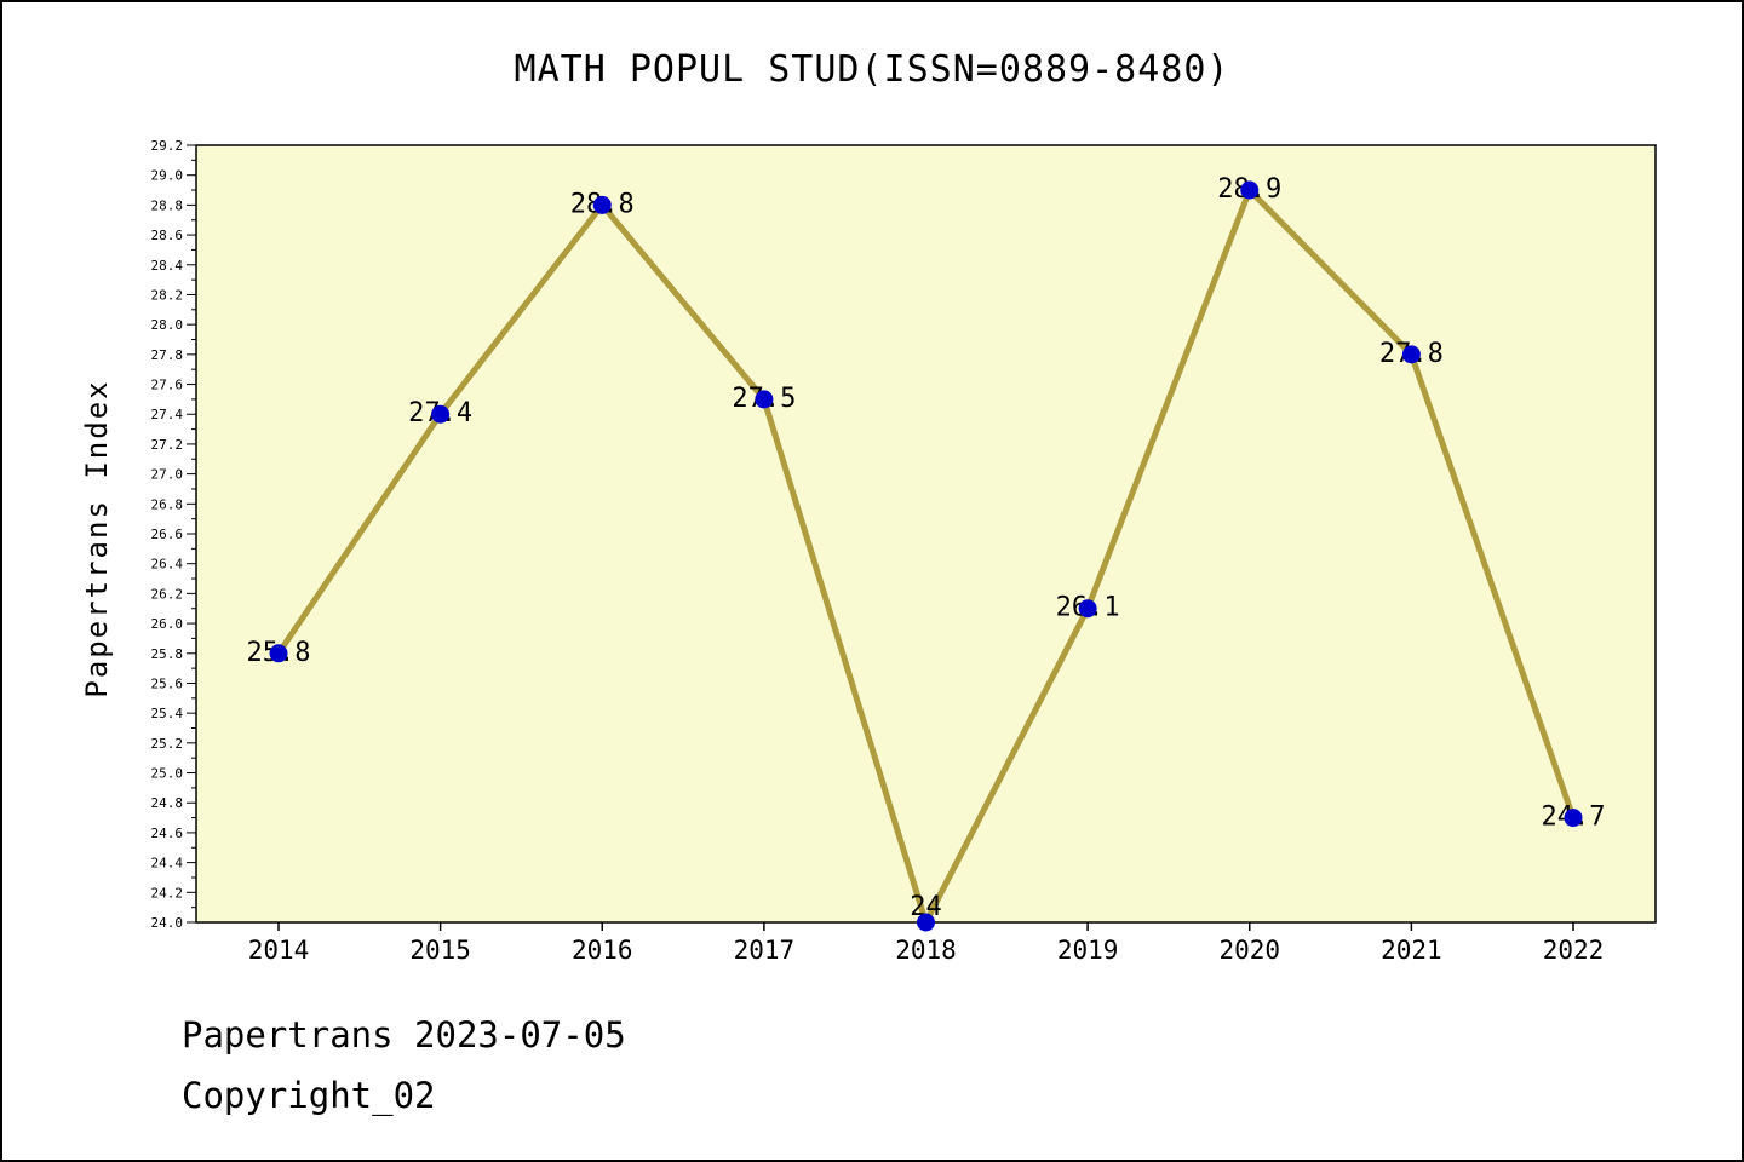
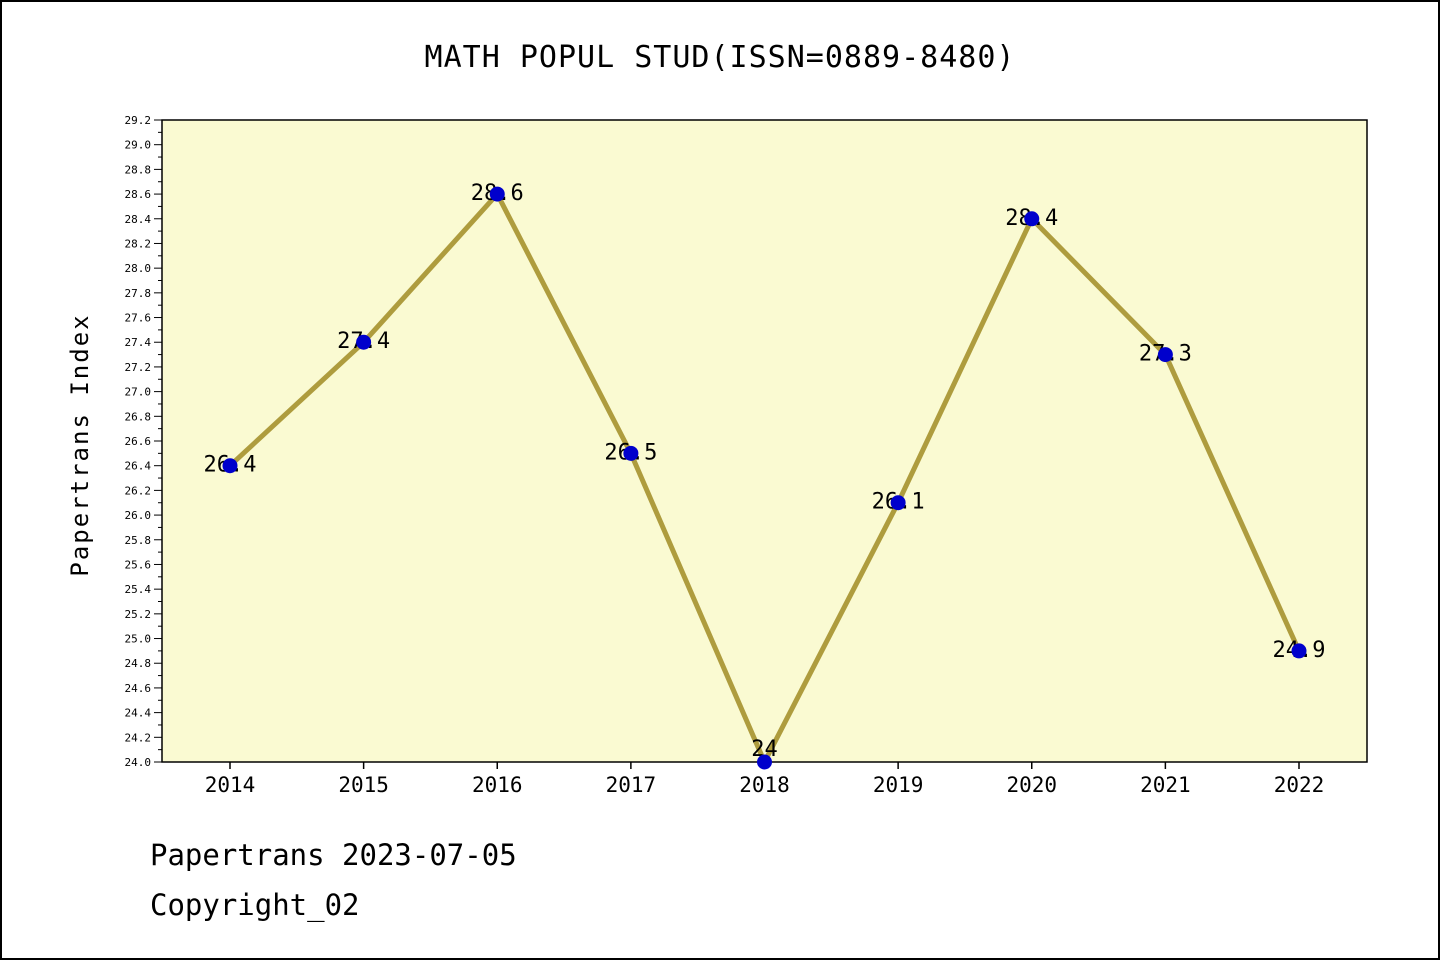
2014: 25.8 -> 26.4
2016: 28.8 -> 28.6
2017: 27.5 -> 26.5
2020: 28.9 -> 28.4
2021: 27.8 -> 27.3
2022: 24.7 -> 24.9
